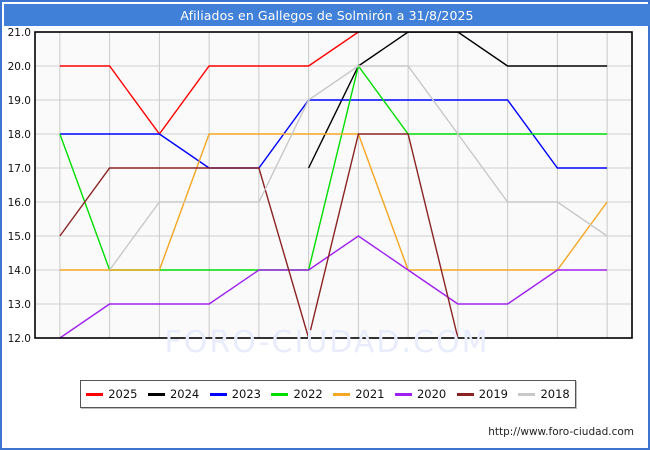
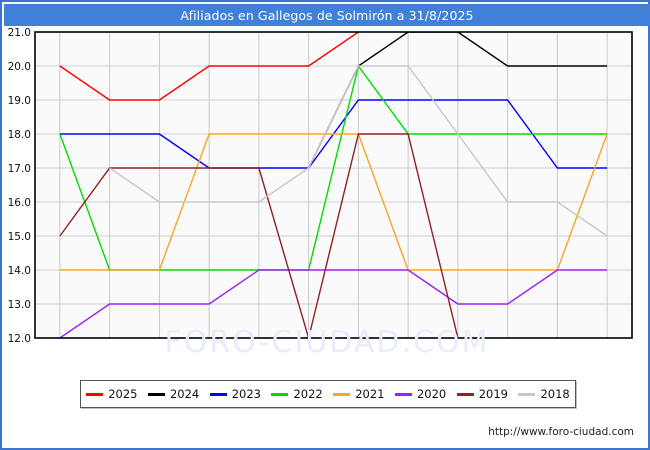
2025/FEB: 20 -> 19
2018/FEB: 14 -> 17
2025/MAR: 18 -> 19
2023/JUN: 19 -> 17
2018/JUN: 19 -> 17
2020/JUL: 15 -> 14
2021/DIC: 16 -> 18
